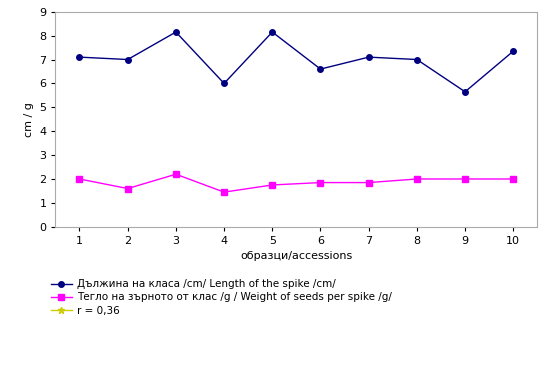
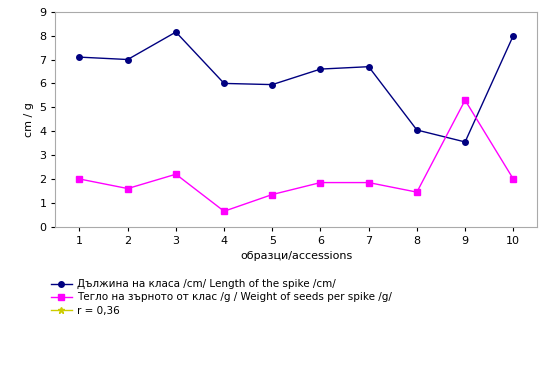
Тегло на зърното от клас /g / Weight of seeds per spike /g//4: 1.45 -> 0.65
Дължина на класа /cm/ Length of the spike /cm//5: 8.15 -> 5.95
Тегло на зърното от клас /g / Weight of seeds per spike /g//5: 1.75 -> 1.35
Дължина на класа /cm/ Length of the spike /cm//7: 7.10 -> 6.70
Дължина на класа /cm/ Length of the spike /cm//8: 7.00 -> 4.05
Тегло на зърното от клас /g / Weight of seeds per spike /g//8: 2.00 -> 1.45
Дължина на класа /cm/ Length of the spike /cm//9: 5.65 -> 3.55
Тегло на зърното от клас /g / Weight of seeds per spike /g//9: 2.00 -> 5.30
Дължина на класа /cm/ Length of the spike /cm//10: 7.35 -> 8.00
